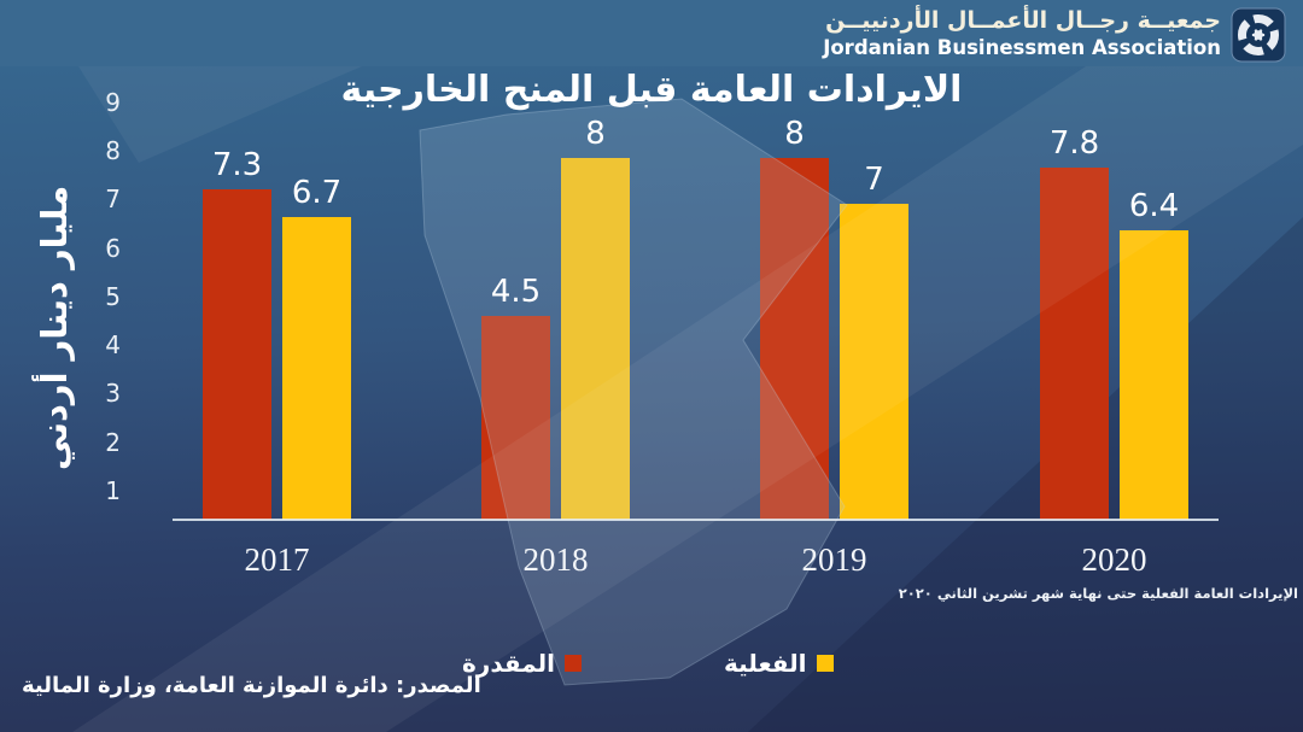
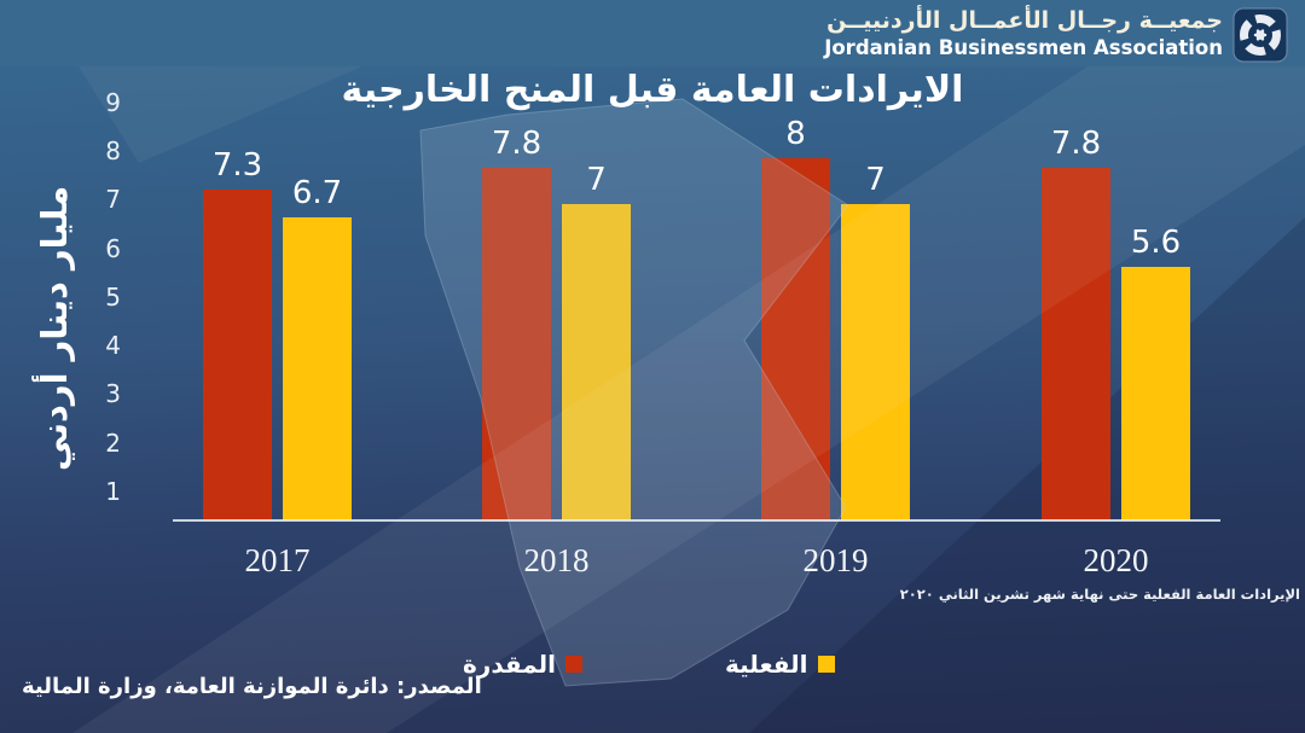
المقدرة/2018: 4.5 -> 7.8
الفعلية/2018: 8 -> 7
الفعلية/2020: 6.4 -> 5.6
